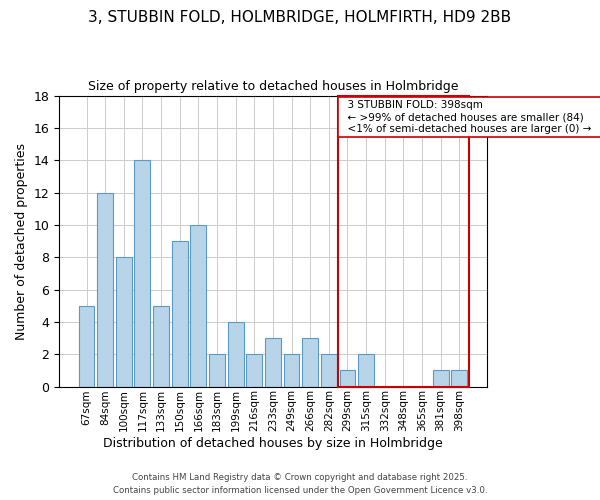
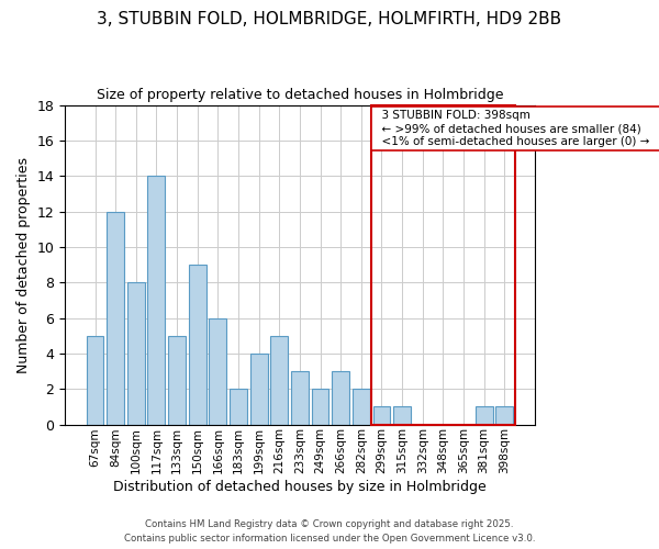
166sqm: 10 -> 6
216sqm: 2 -> 5
315sqm: 2 -> 1
